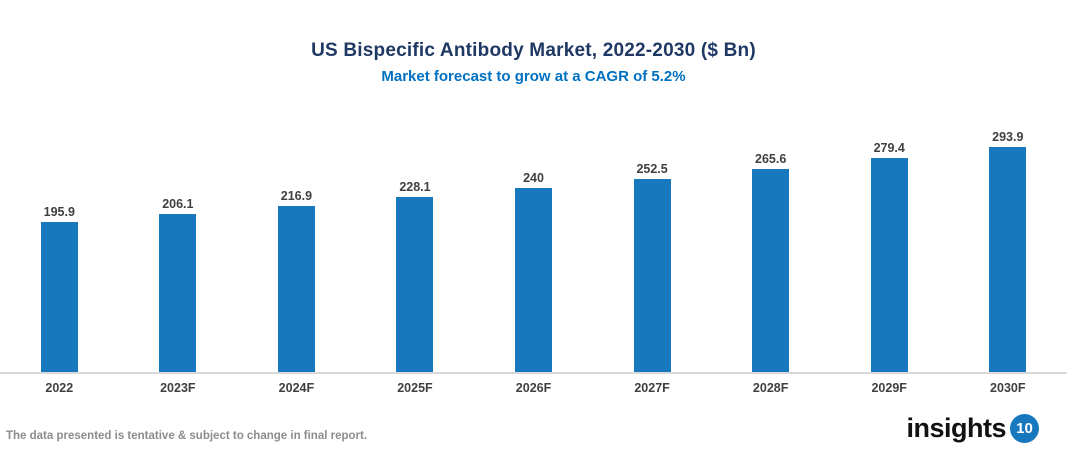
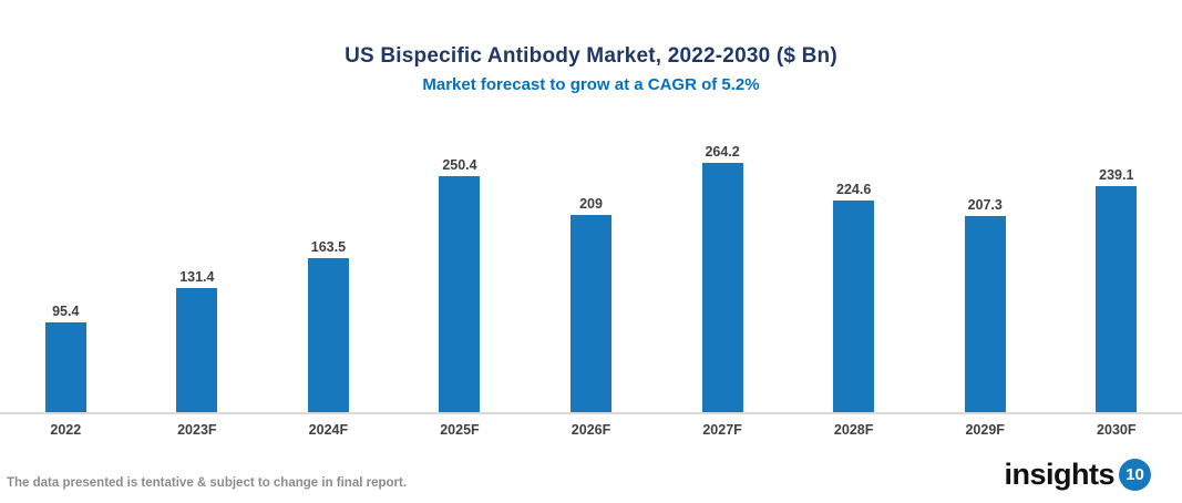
2022: 195.9 -> 95.4
2023F: 206.1 -> 131.4
2024F: 216.9 -> 163.5
2025F: 228.1 -> 250.4
2026F: 240 -> 209
2027F: 252.5 -> 264.2
2028F: 265.6 -> 224.6
2029F: 279.4 -> 207.3
2030F: 293.9 -> 239.1
